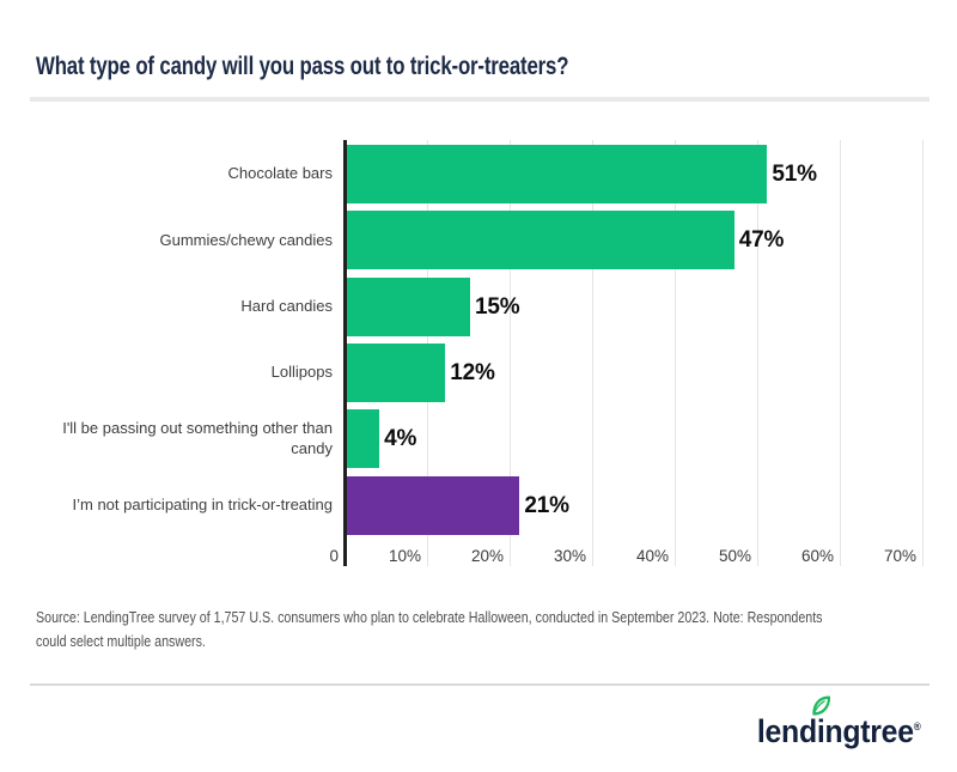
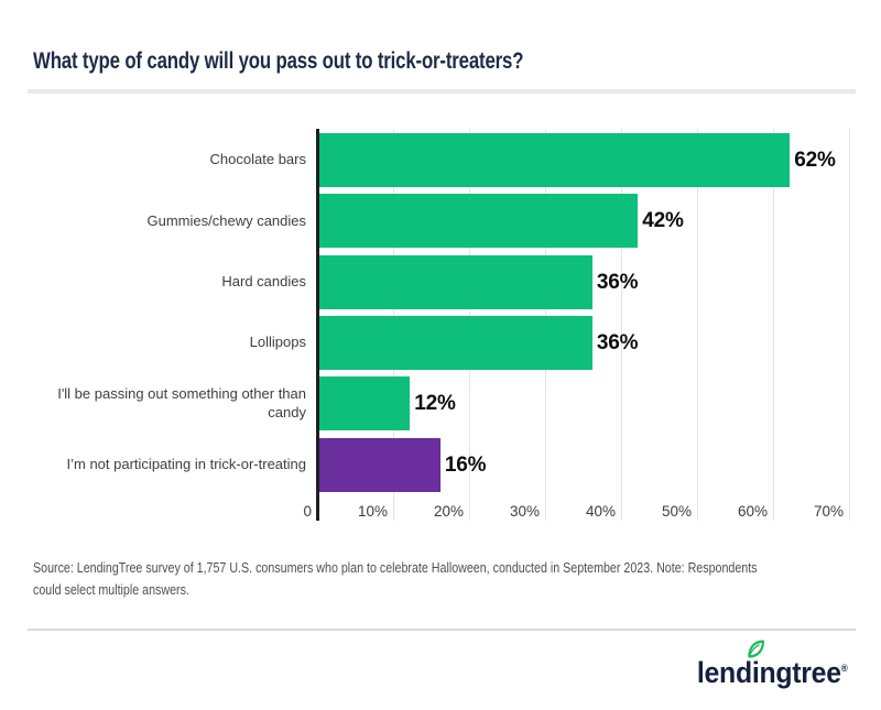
Chocolate bars: 51% -> 62%
Gummies/chewy candies: 47% -> 42%
Hard candies: 15% -> 36%
Lollipops: 12% -> 36%
I'll be passing out something other than candy: 4% -> 12%
I’m not participating in trick-or-treating: 21% -> 16%
